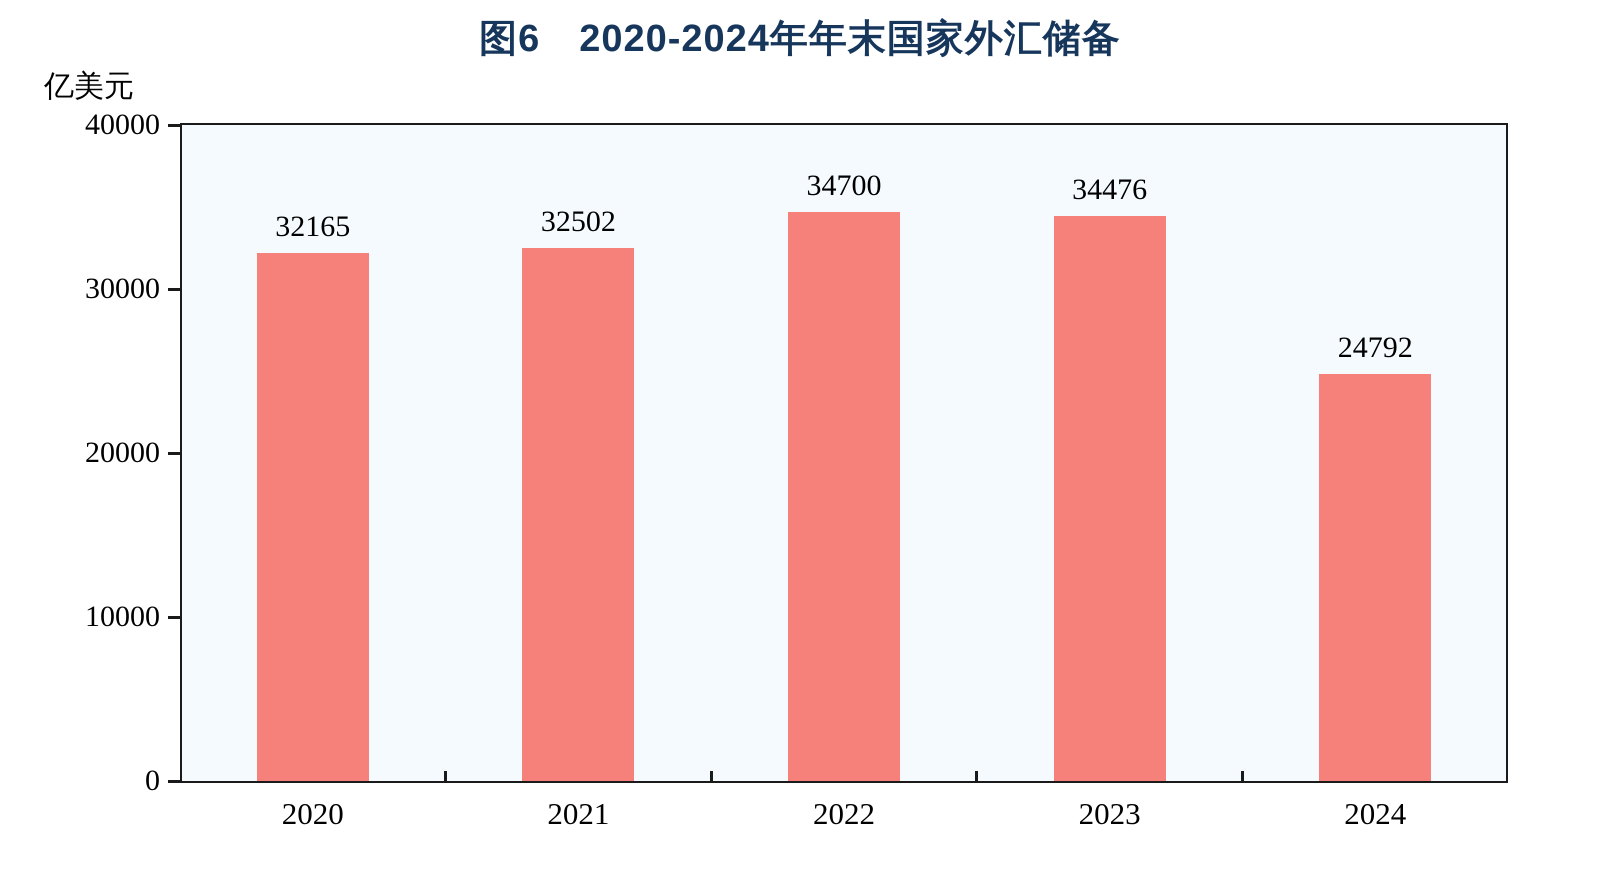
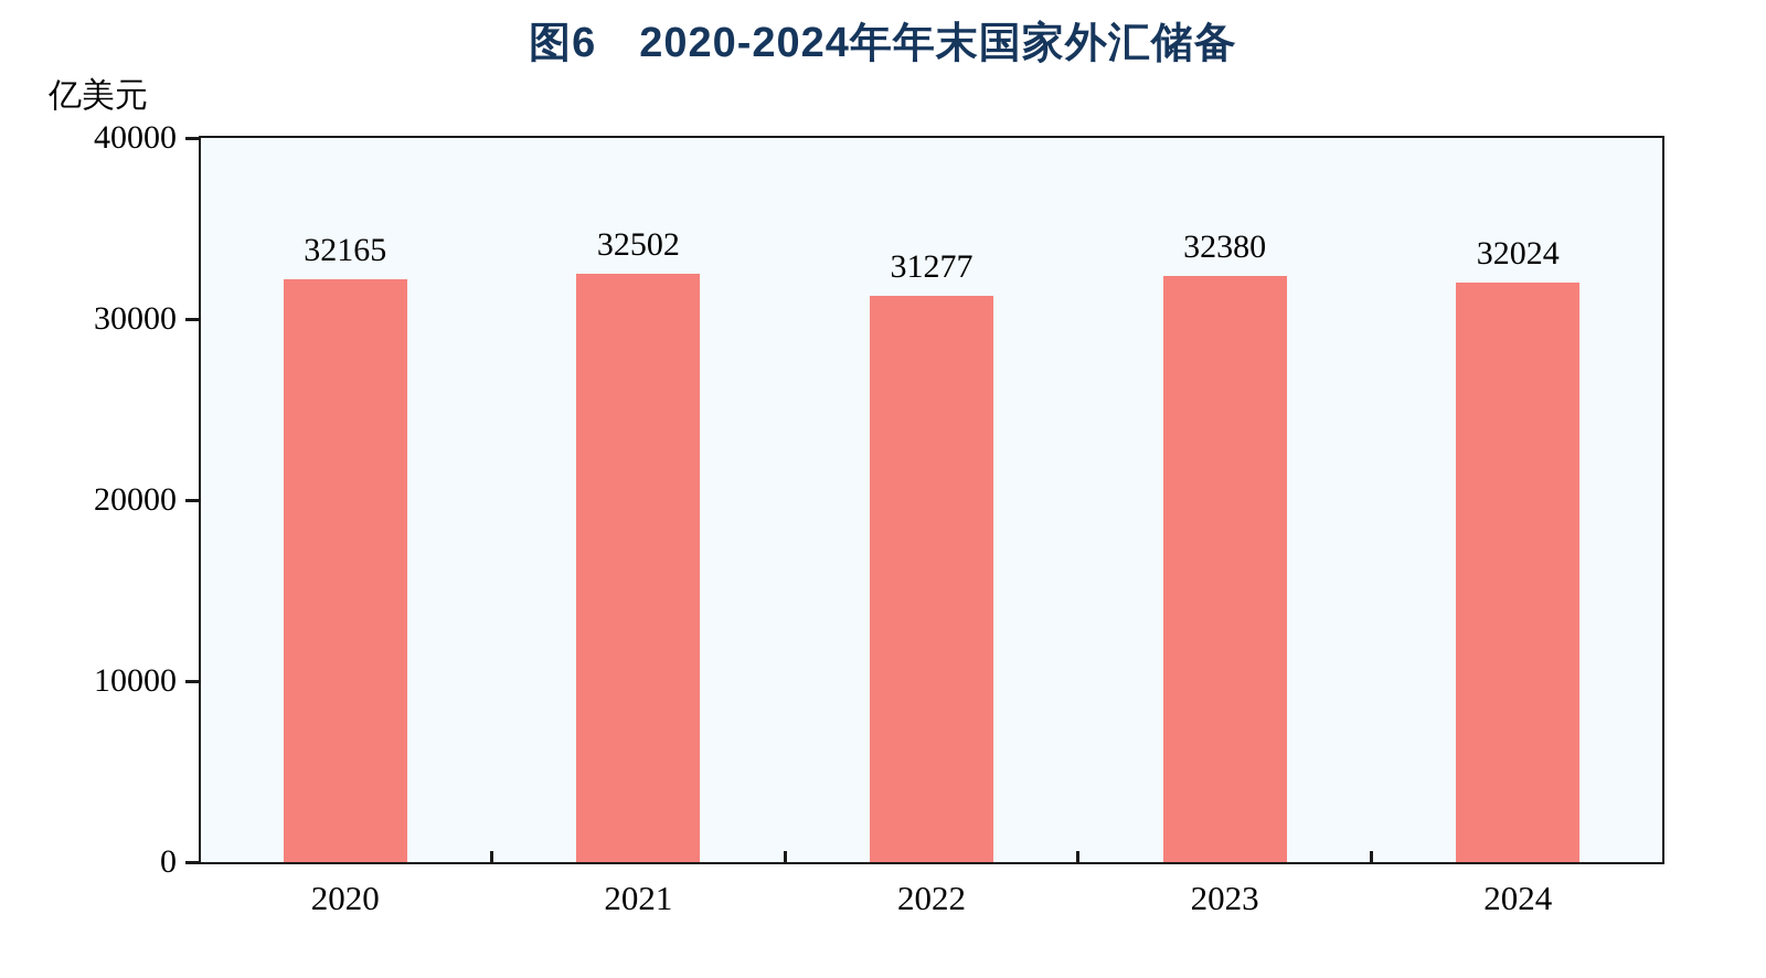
2022: 34700 -> 31277
2023: 34476 -> 32380
2024: 24792 -> 32024
